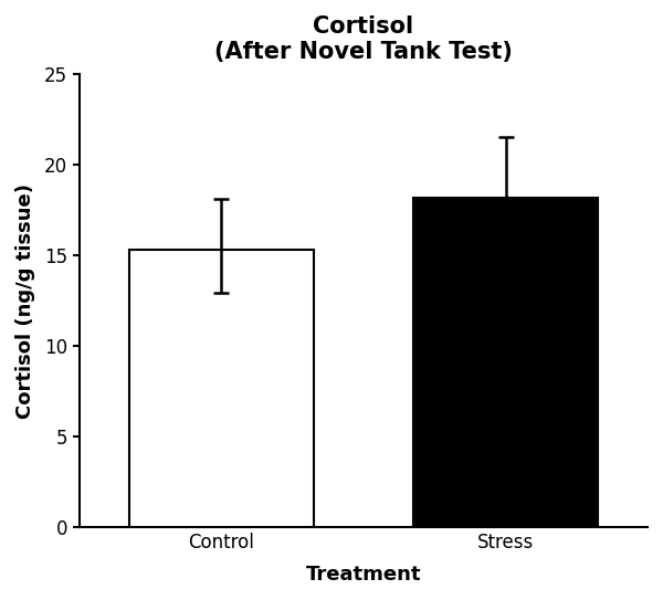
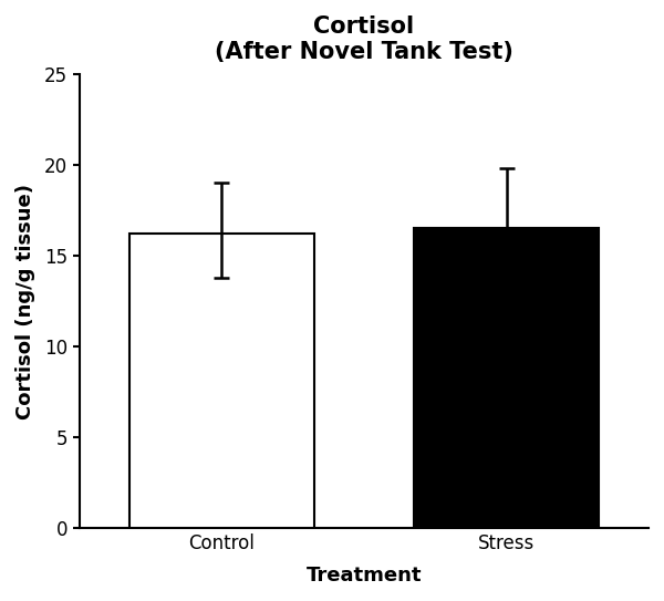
Control: 15.3 -> 16.2
Stress: 18.2 -> 16.5
